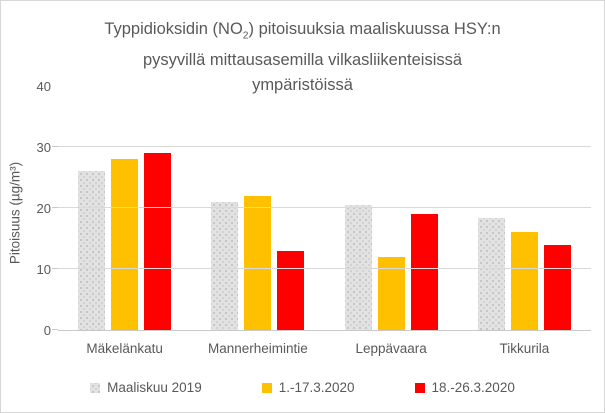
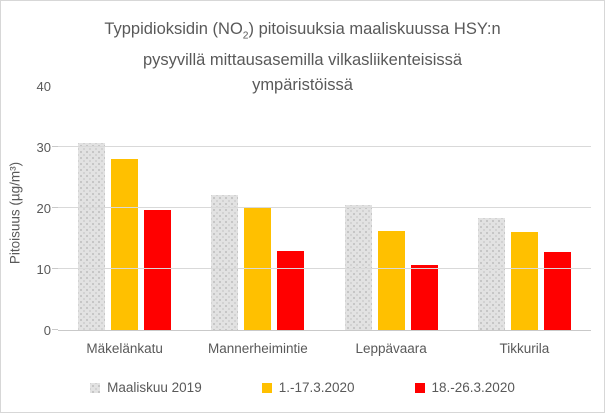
Maaliskuu 2019/Mäkelänkatu: 26 -> 31
18.-26.3.2020/Mäkelänkatu: 29 -> 20
Maaliskuu 2019/Mannerheimintie: 21 -> 22
1.-17.3.2020/Mannerheimintie: 22 -> 20
1.-17.3.2020/Leppävaara: 12 -> 16
18.-26.3.2020/Leppävaara: 19 -> 11
18.-26.3.2020/Tikkurila: 14 -> 13
